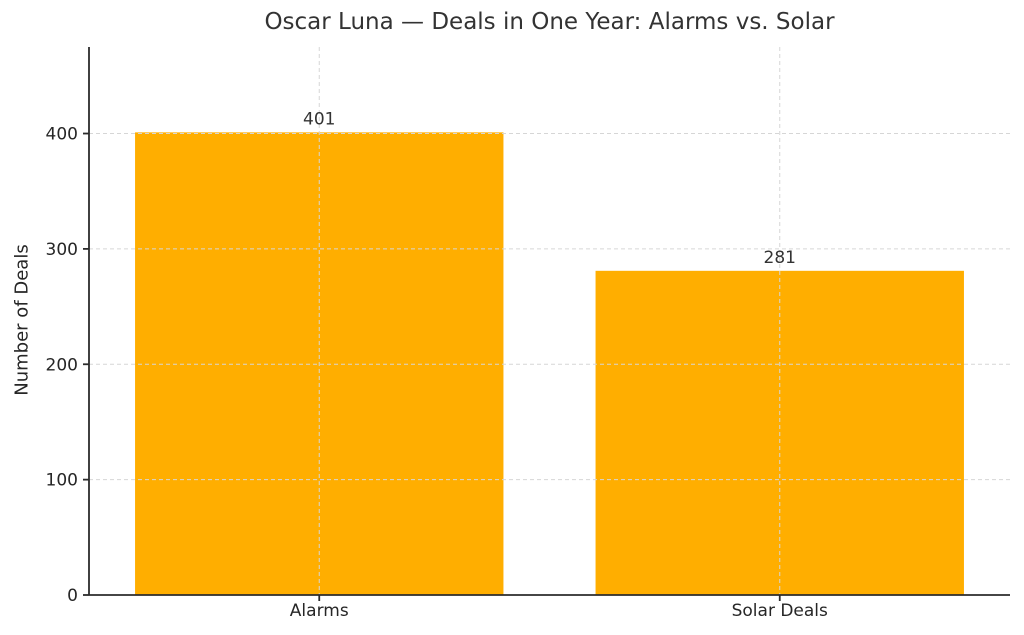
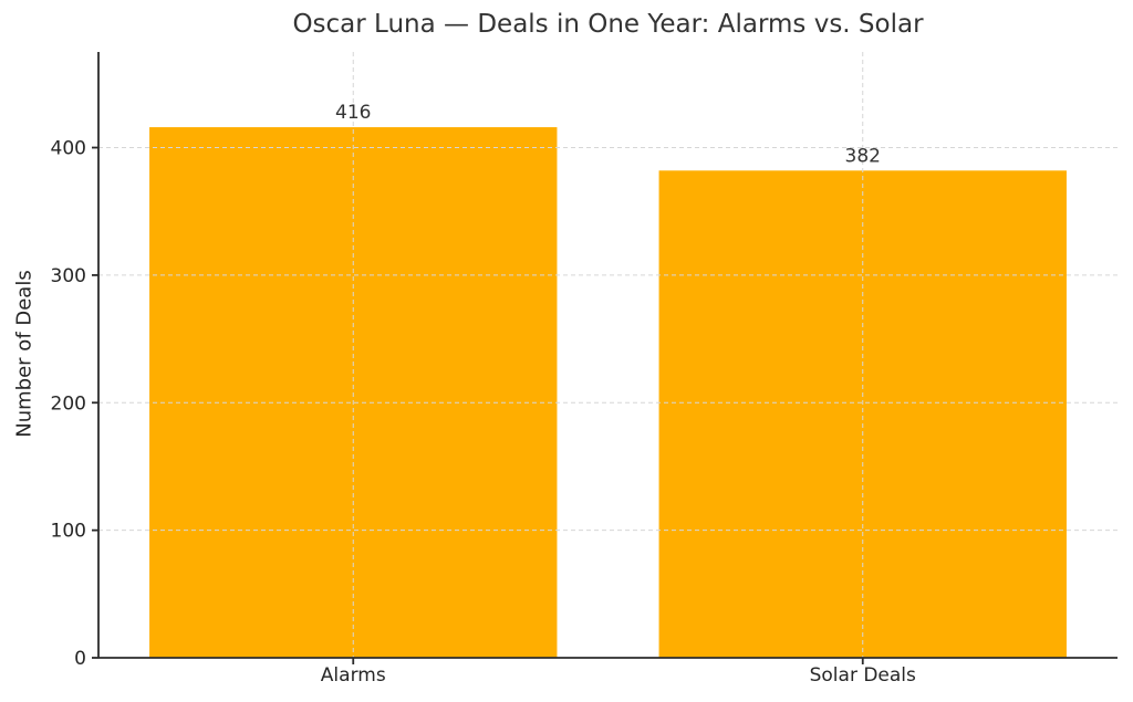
Alarms: 401 -> 416
Solar Deals: 281 -> 382
